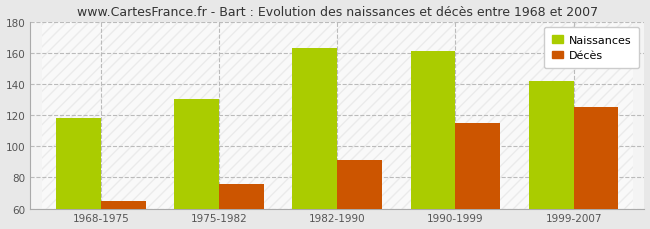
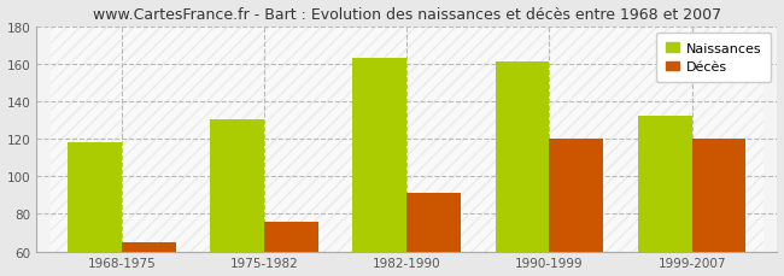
Décès/1990-1999: 115 -> 120
Naissances/1999-2007: 142 -> 132
Décès/1999-2007: 125 -> 120
